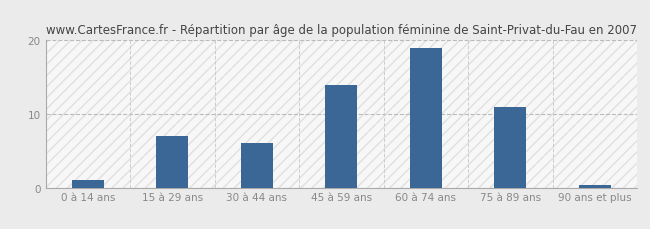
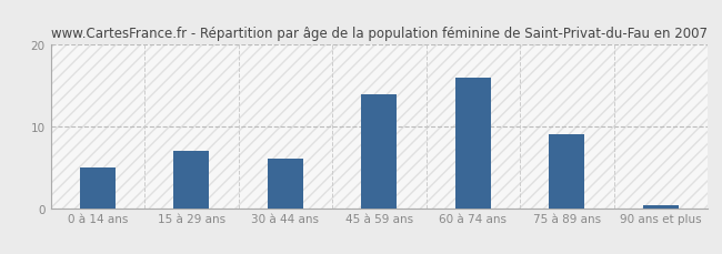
0 à 14 ans: 1.0 -> 5.0
60 à 74 ans: 19.0 -> 16.0
75 à 89 ans: 11.0 -> 9.0
